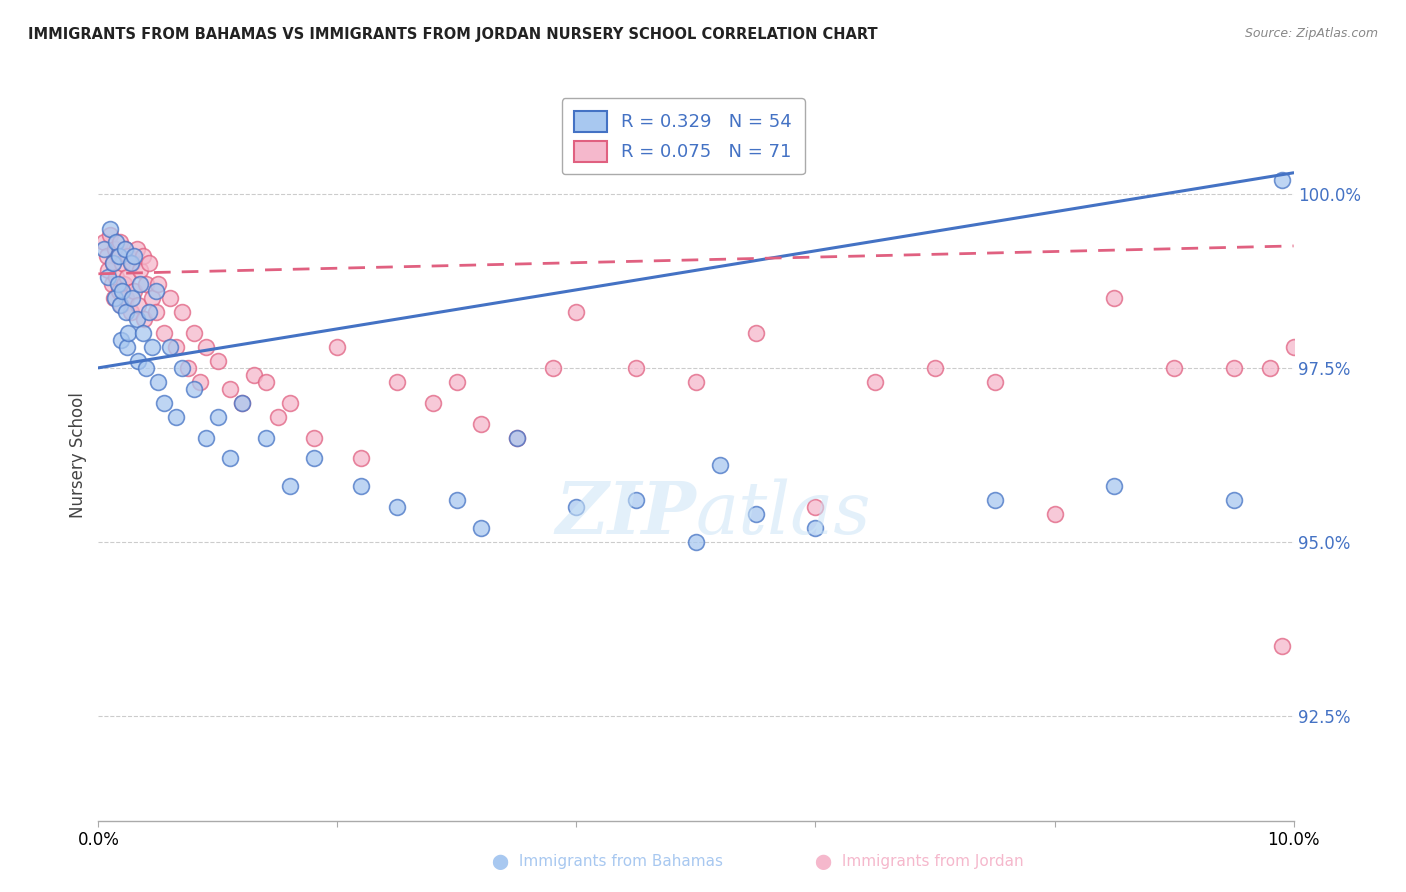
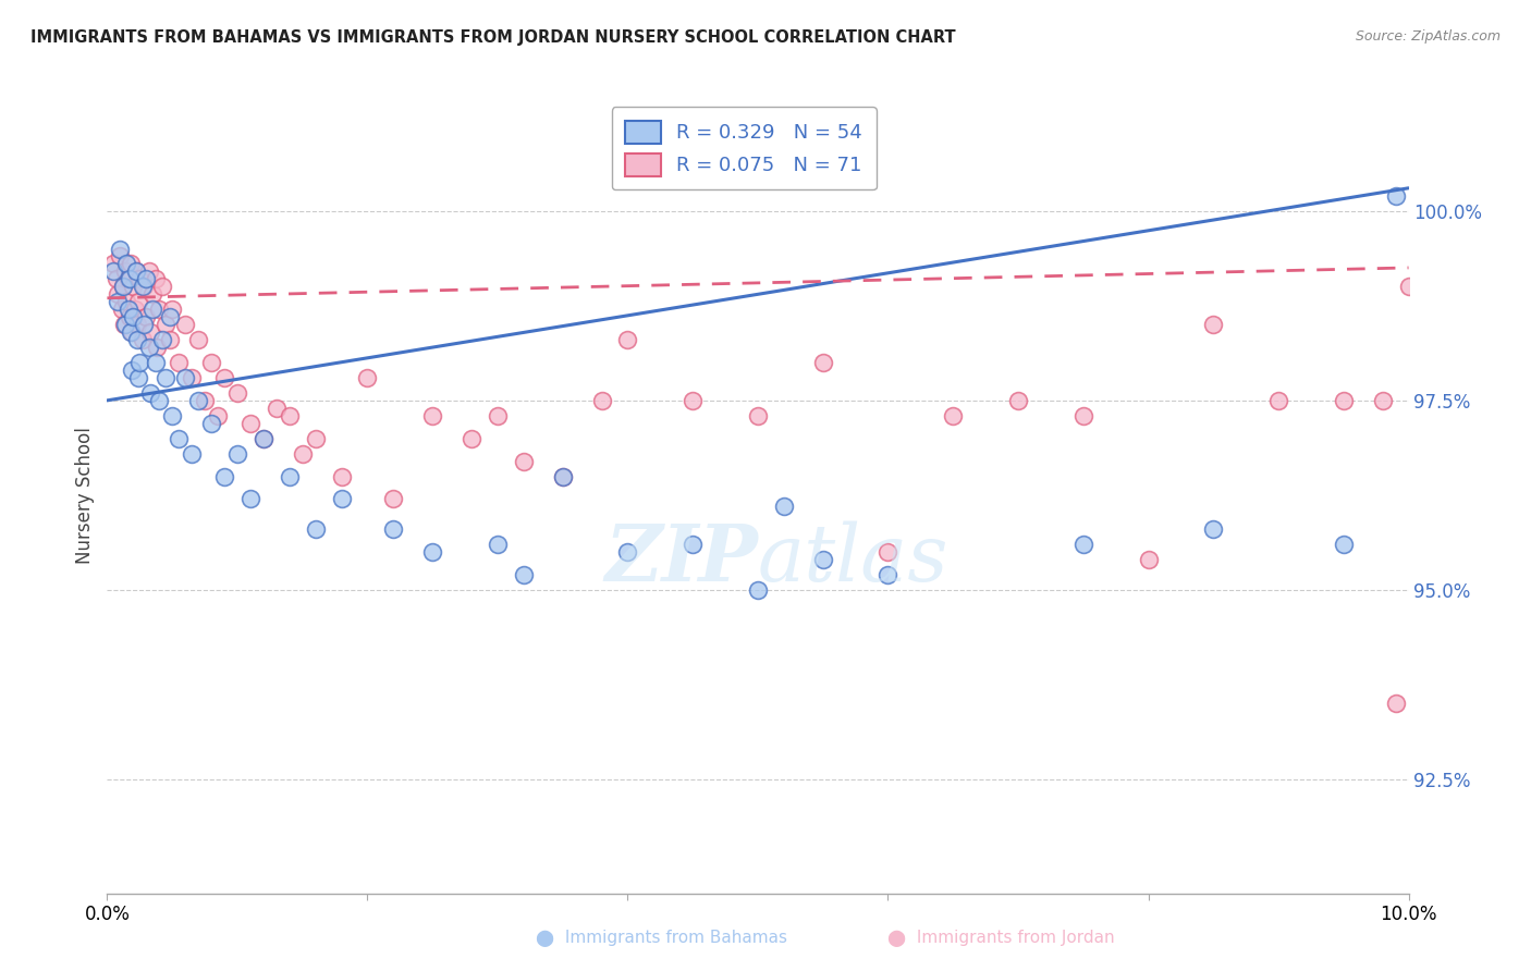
R = 0.075 N = 71/10.0%: 97.8% -> 99.0%
